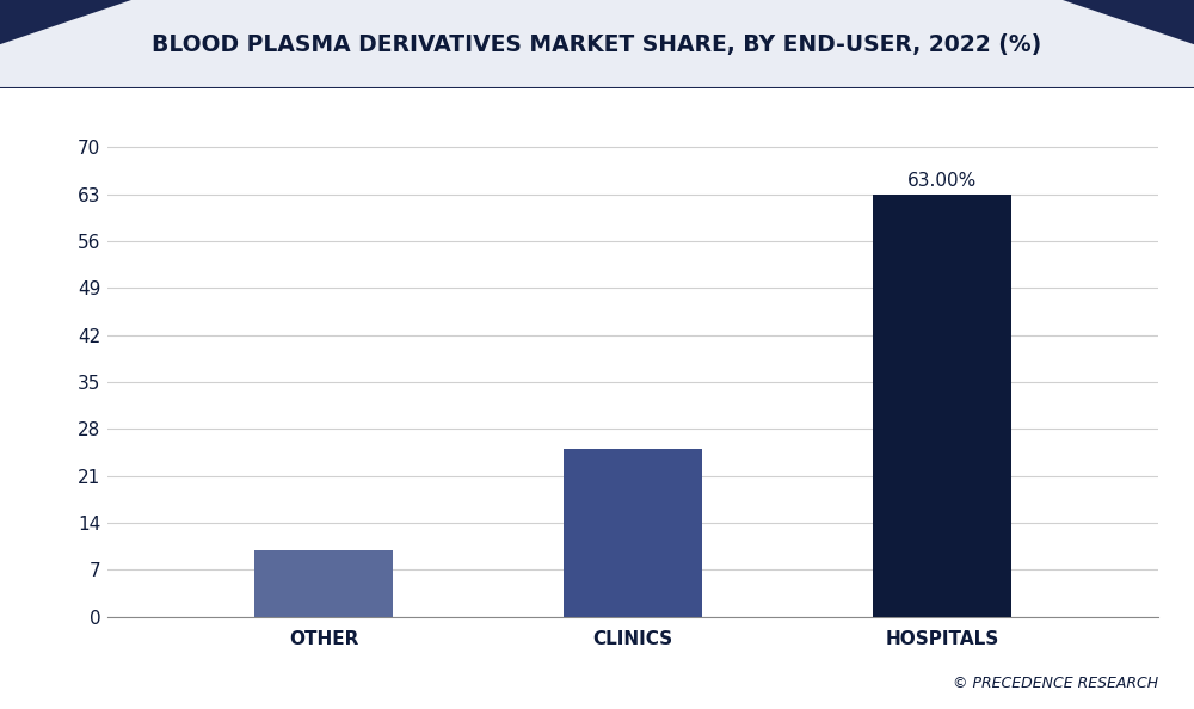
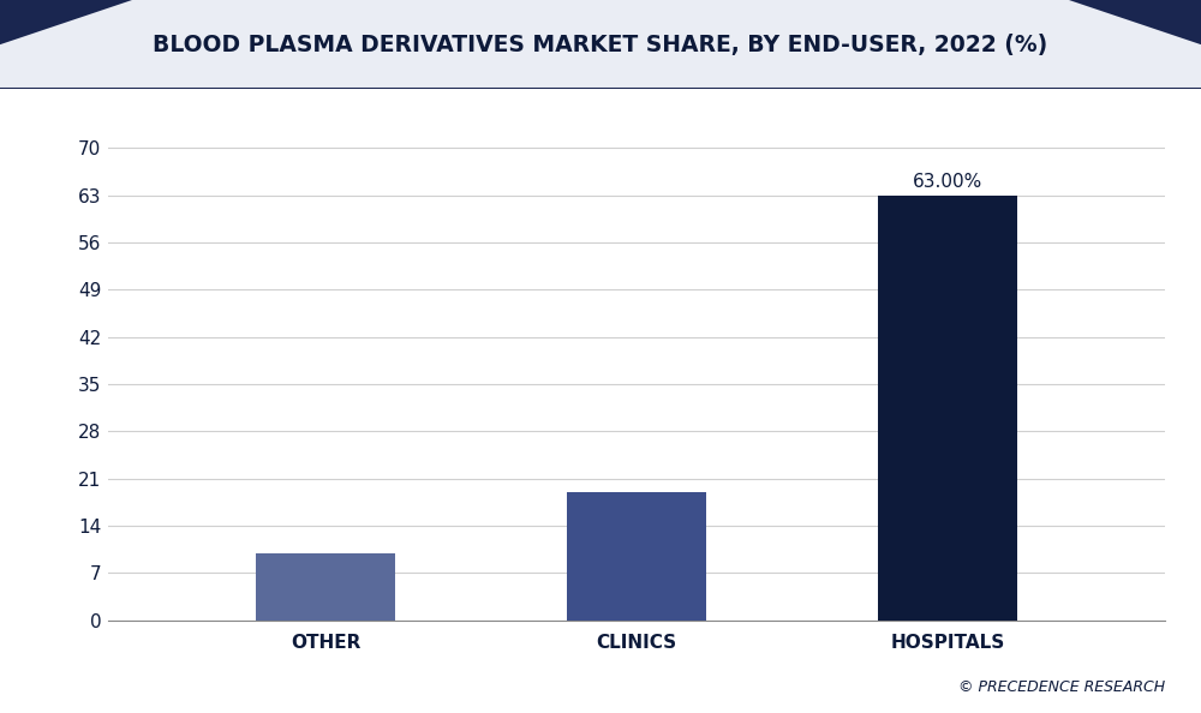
CLINICS: 25 -> 19
